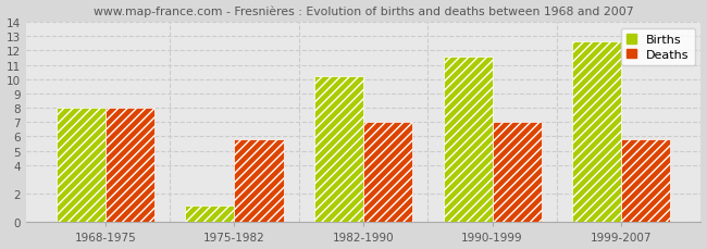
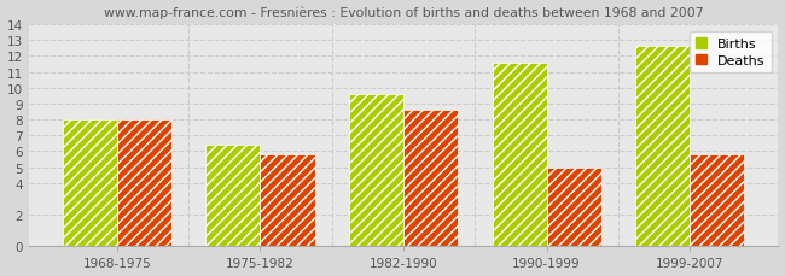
Births/1975-1982: 1.2 -> 6.4
Births/1982-1990: 10.2 -> 9.6
Deaths/1982-1990: 7.0 -> 8.6
Deaths/1990-1999: 7.0 -> 5.0
